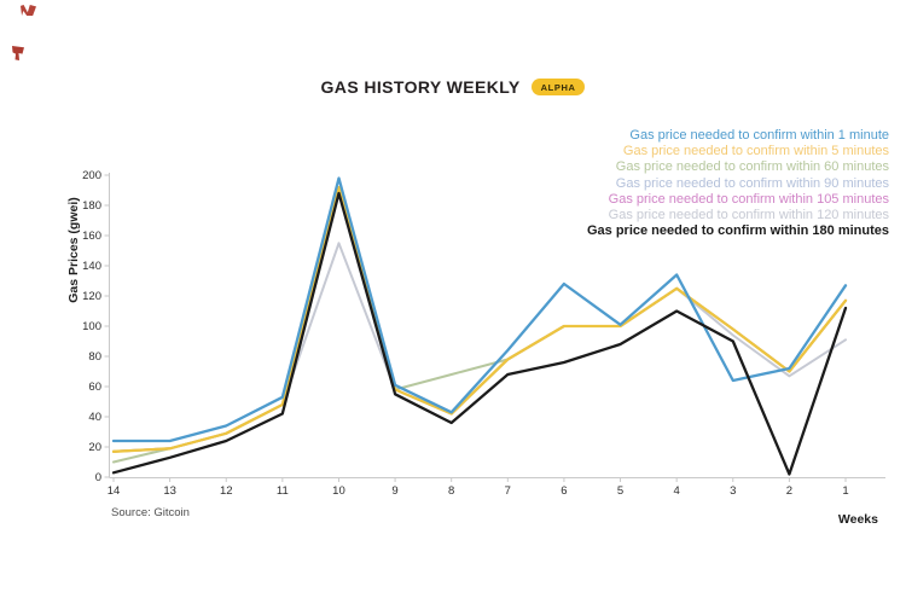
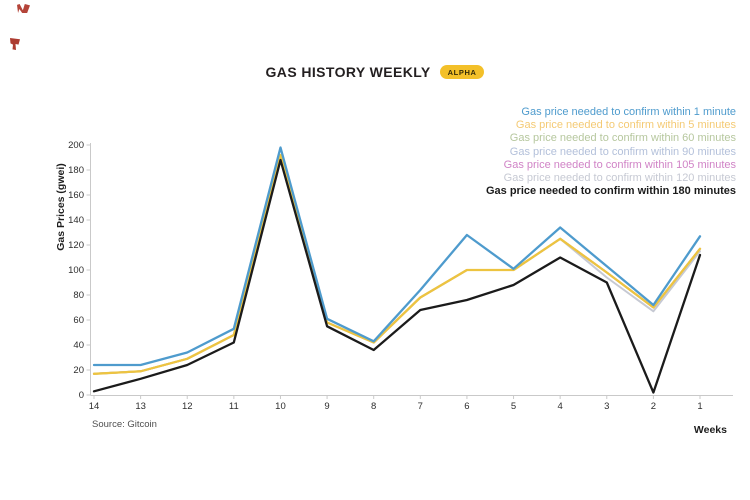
Gas price needed to confirm within 60 minutes/14: 10 -> 17
Gas price needed to confirm within 120 minutes/10: 155 -> 192
Gas price needed to confirm within 60 minutes/8: 68 -> 42
Gas price needed to confirm within 1 minute/3: 64 -> 103
Gas price needed to confirm within 120 minutes/1: 91 -> 115
